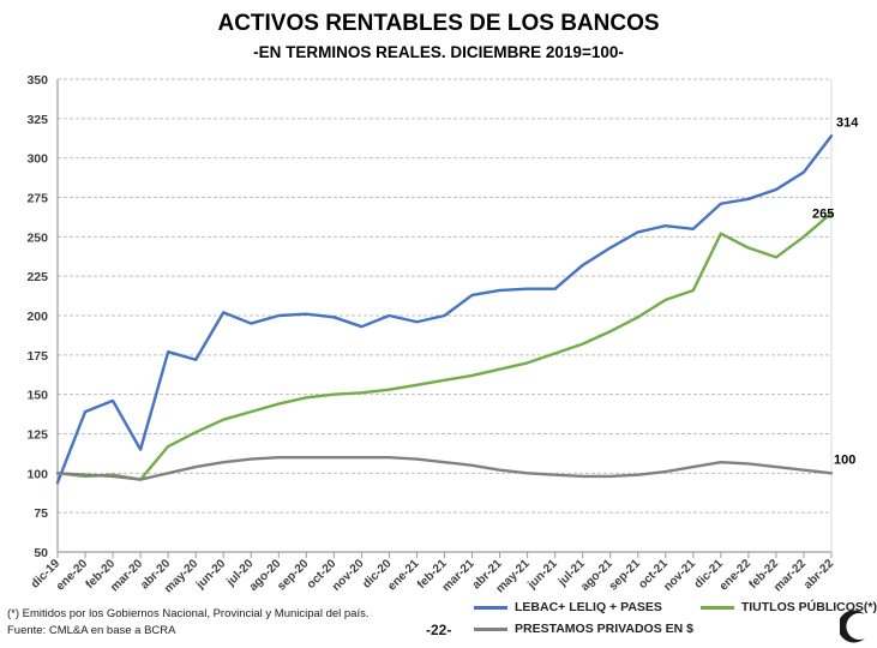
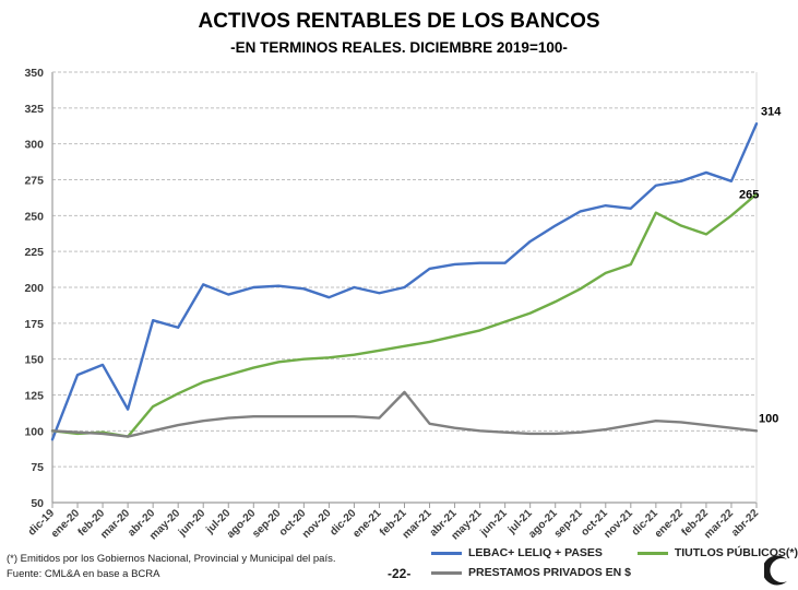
PRESTAMOS PRIVADOS EN $/feb-21: 107 -> 127
LEBAC+ LELIQ + PASES/mar-22: 291 -> 274
